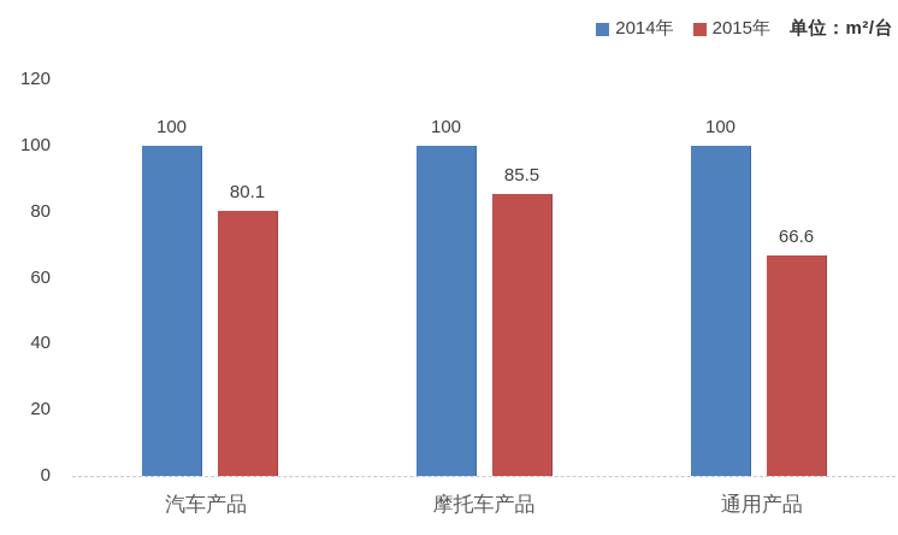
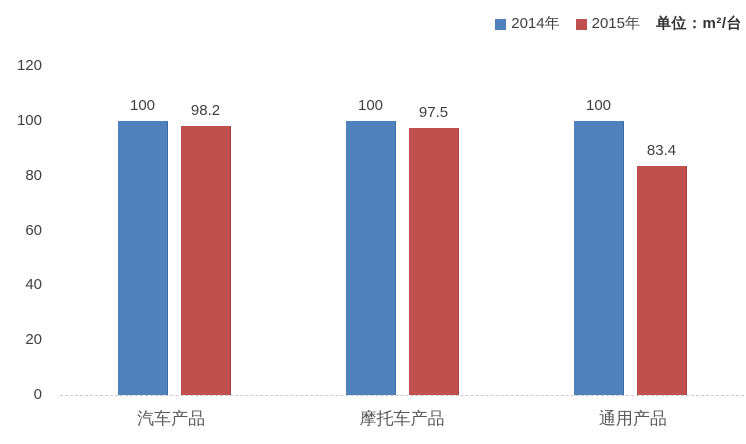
2015年/汽车产品: 80.1 -> 98.2
2015年/摩托车产品: 85.5 -> 97.5
2015年/通用产品: 66.6 -> 83.4
